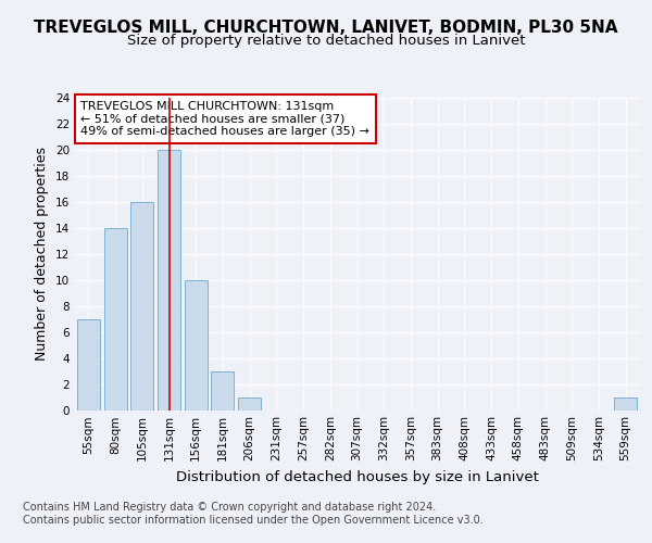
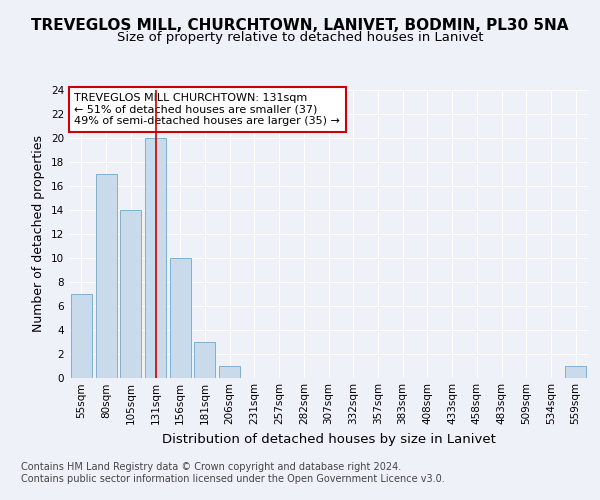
80sqm: 14 -> 17
105sqm: 16 -> 14
